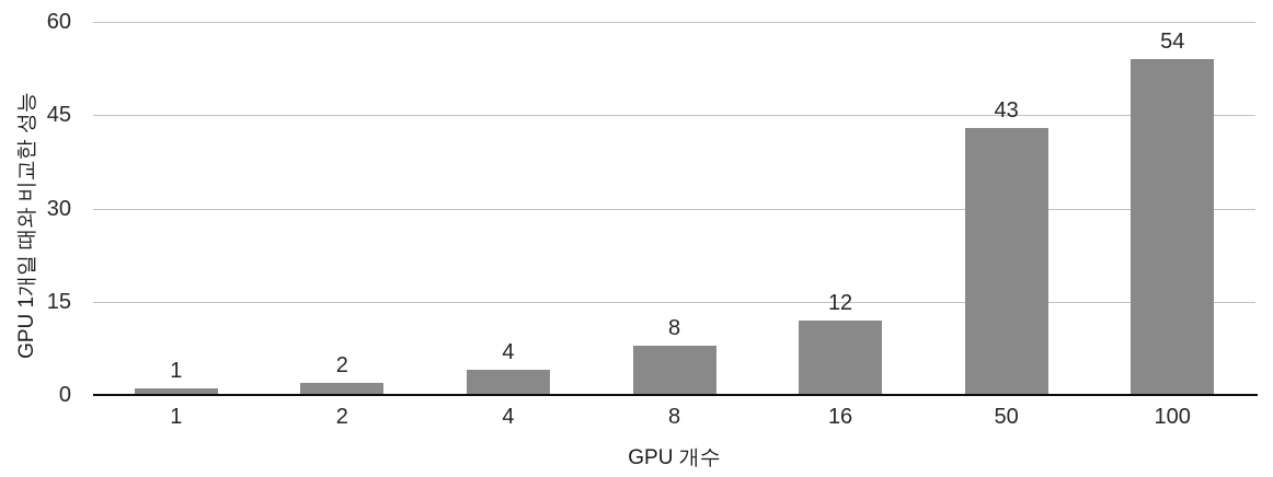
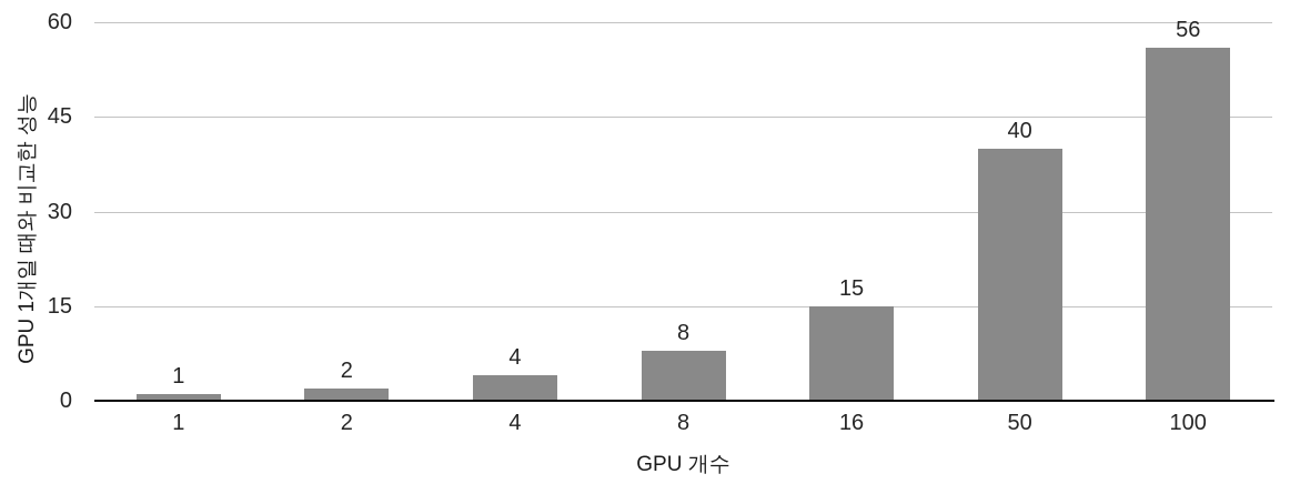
16: 12 -> 15
50: 43 -> 40
100: 54 -> 56
